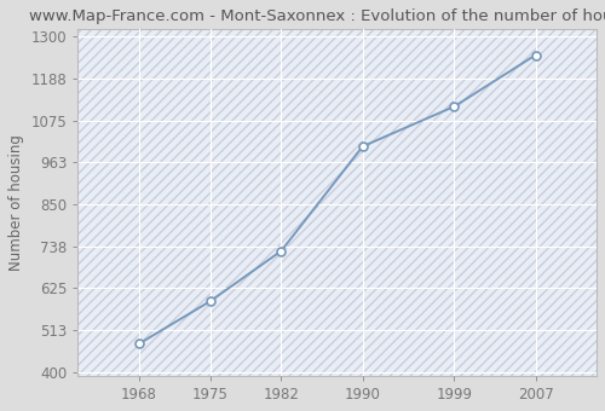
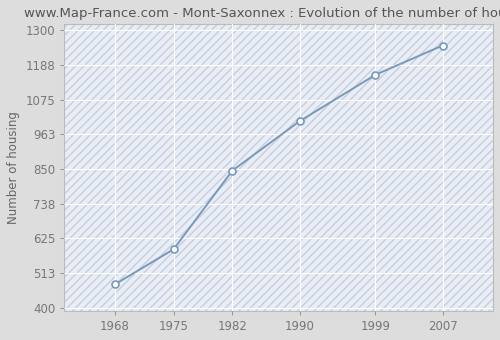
1982: 725 -> 845
1999: 1112 -> 1155
